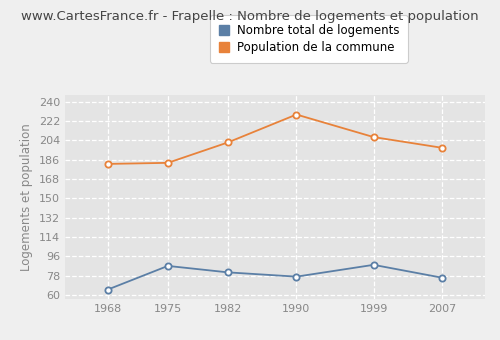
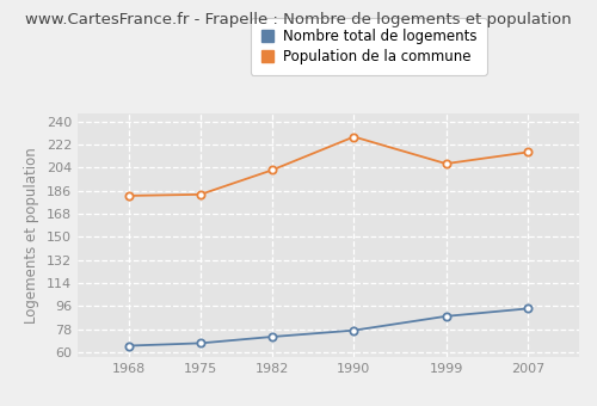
Nombre total de logements/1975: 87 -> 67
Nombre total de logements/1982: 81 -> 72
Nombre total de logements/2007: 76 -> 94
Population de la commune/2007: 197 -> 216
